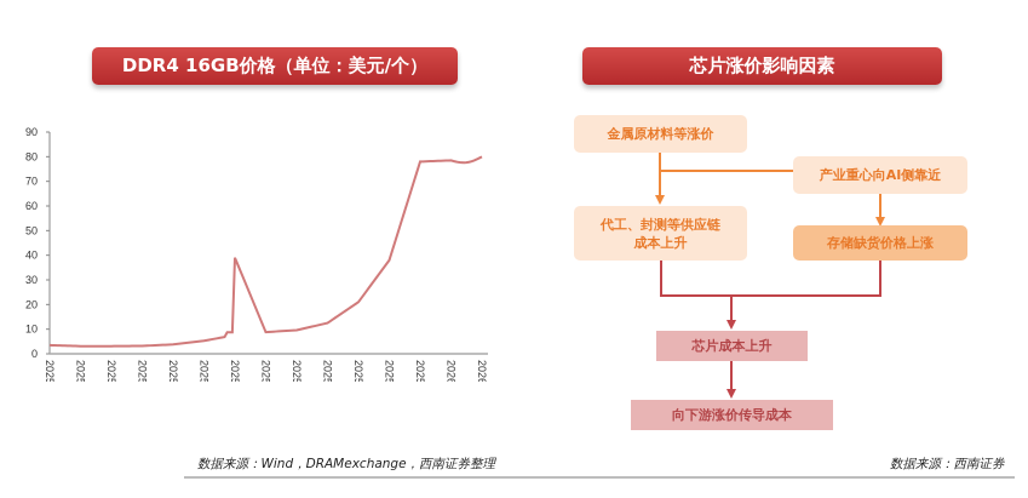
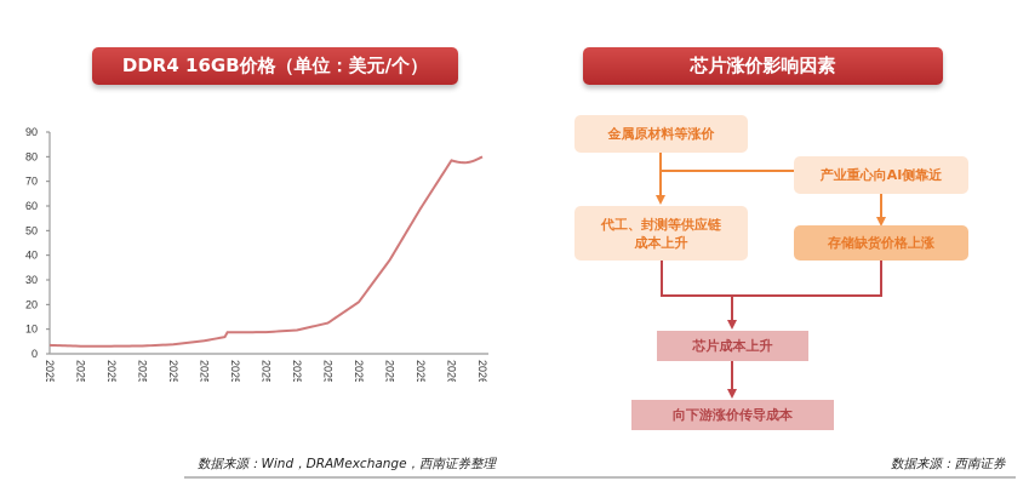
2025/7/1: 39 -> 9
2025/12/28: 78 -> 59
